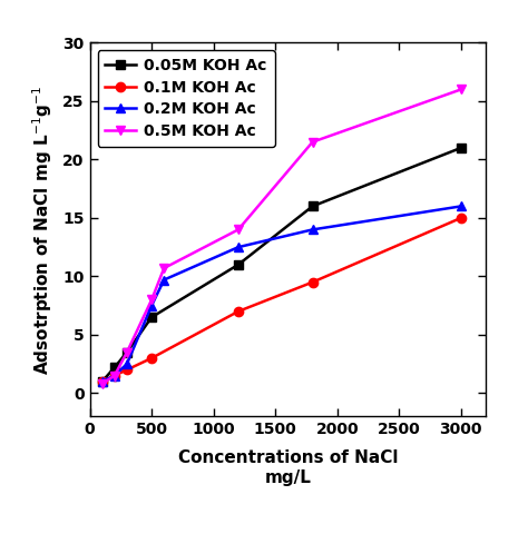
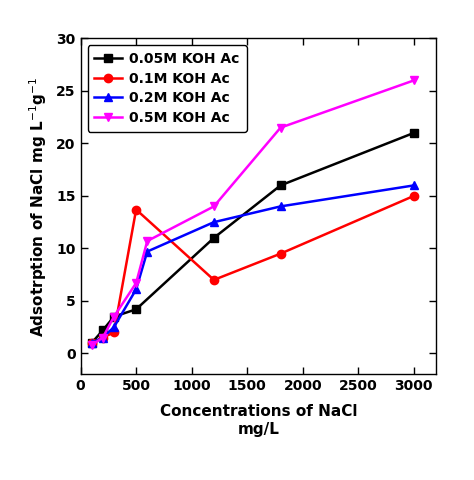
0.05M KOH Ac/500: 6.5 -> 4.2
0.1M KOH Ac/500: 3.0 -> 13.7
0.2M KOH Ac/500: 7.5 -> 6.1
0.5M KOH Ac/500: 8.0 -> 6.7
